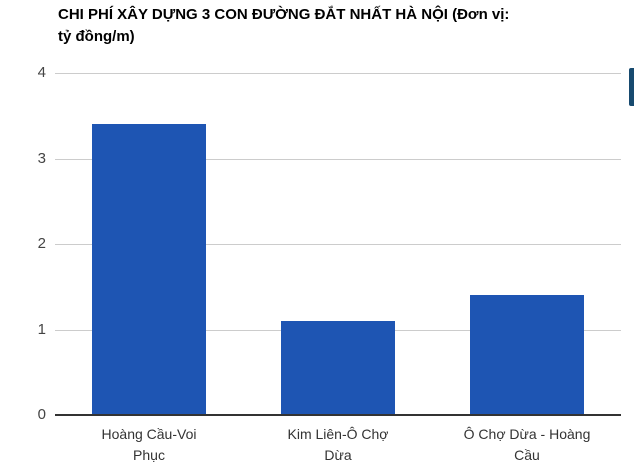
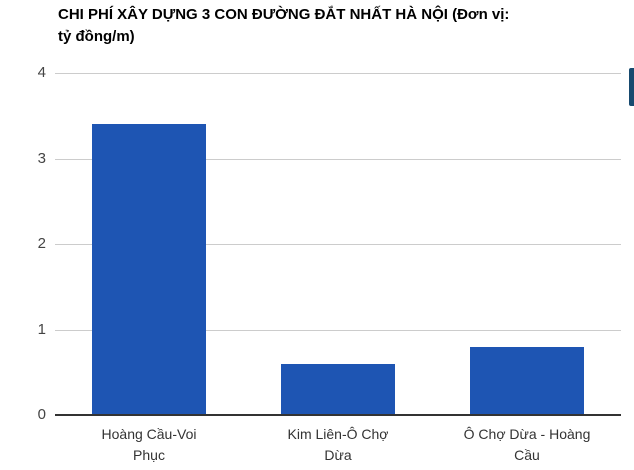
Kim Liên-Ô Chợ Dừa: 1.1 -> 0.6
Ô Chợ Dừa - Hoàng Cầu: 1.4 -> 0.8
